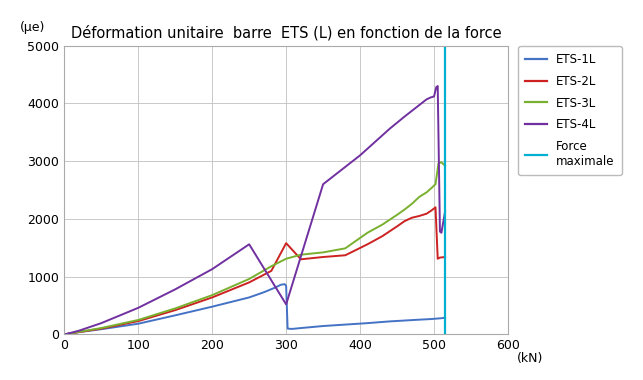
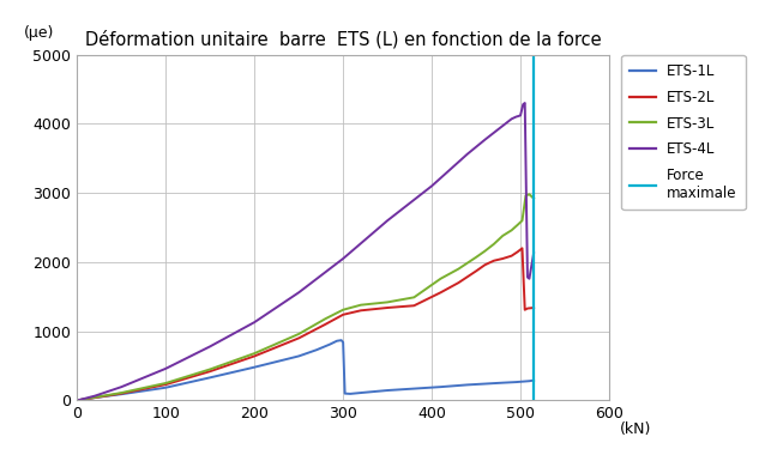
ETS-2L/300: 1580 -> 1240
ETS-4L/300: 520 -> 2050
